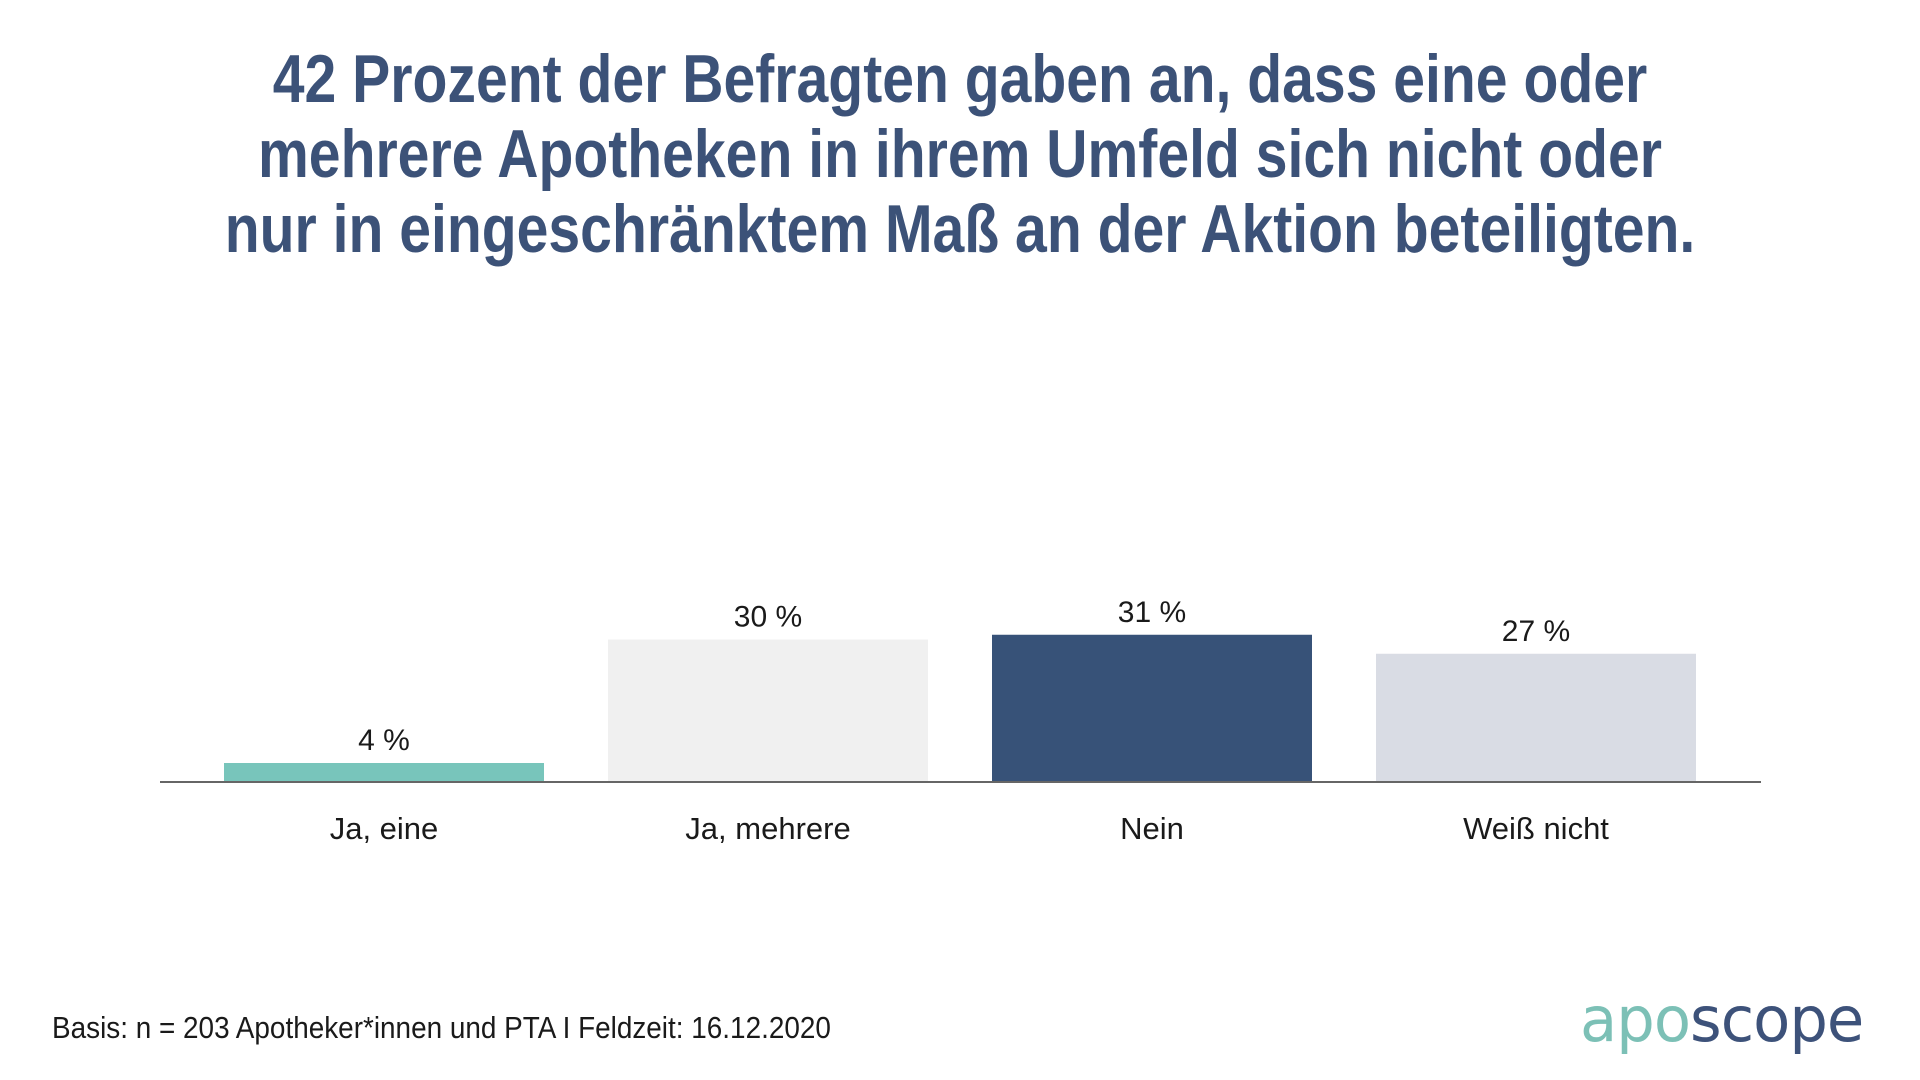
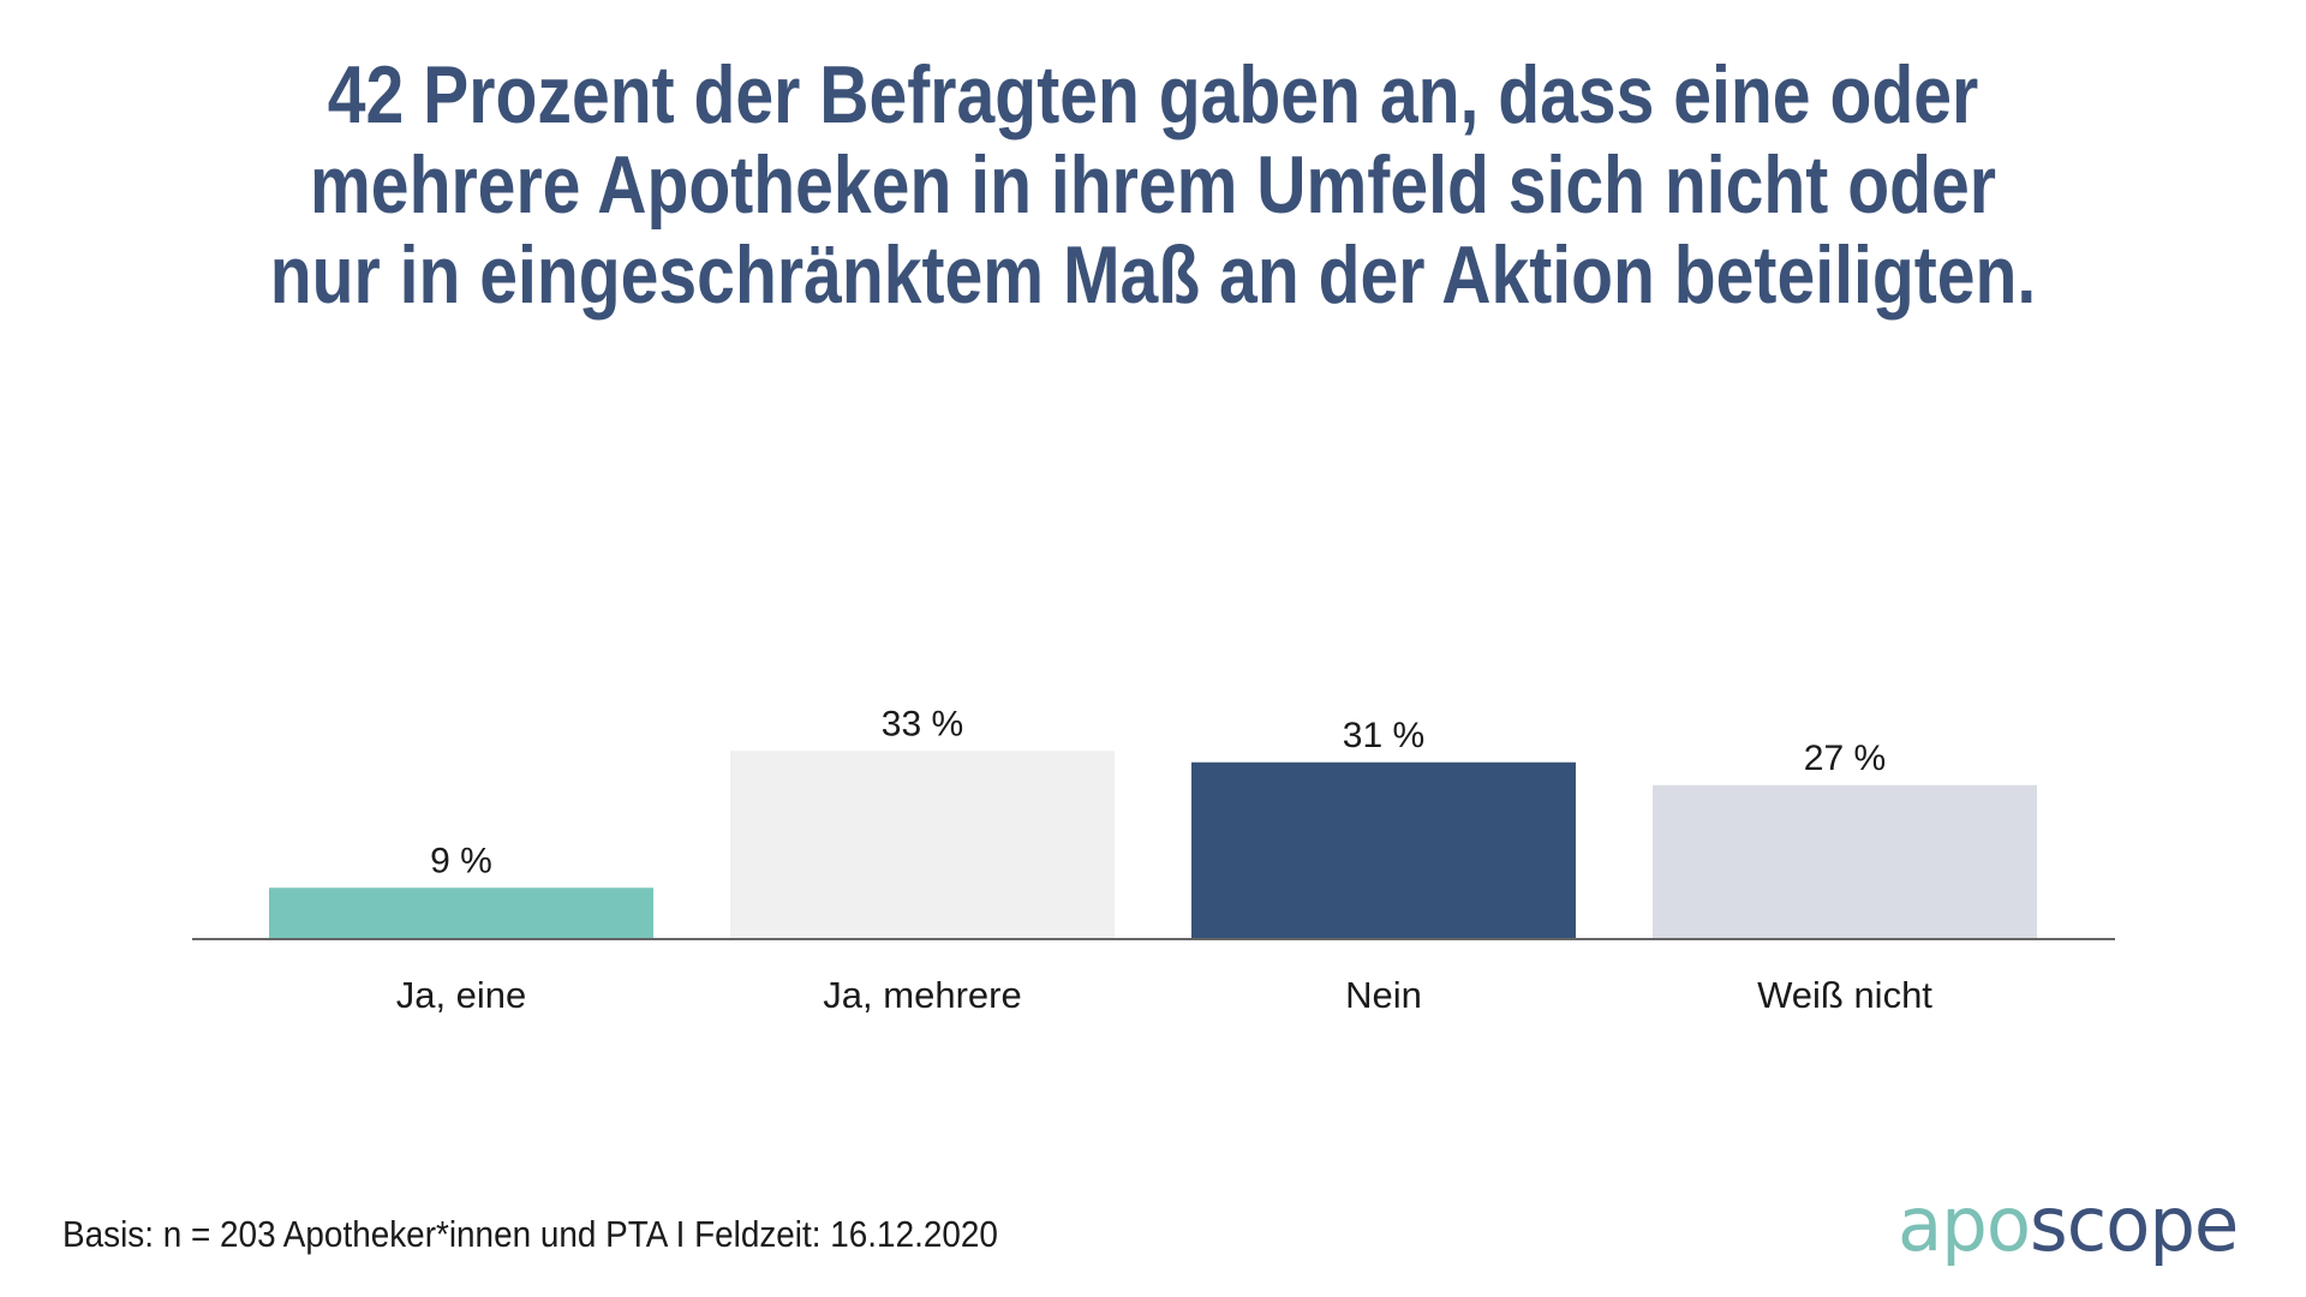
Ja, eine: 4 -> 9
Ja, mehrere: 30 -> 33
